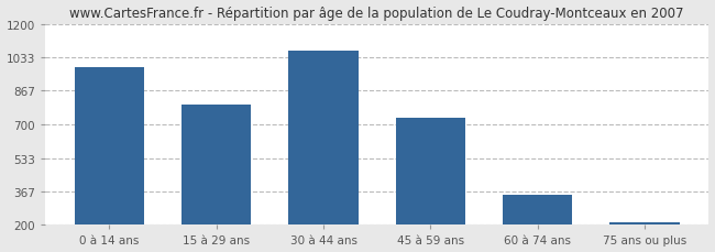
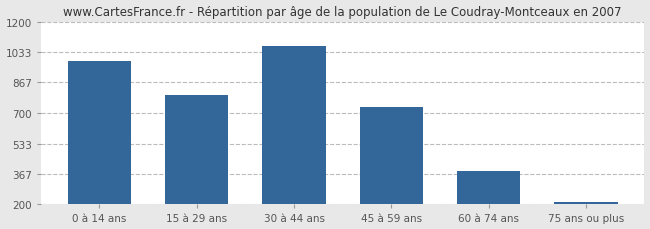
60 à 74 ans: 350 -> 380
